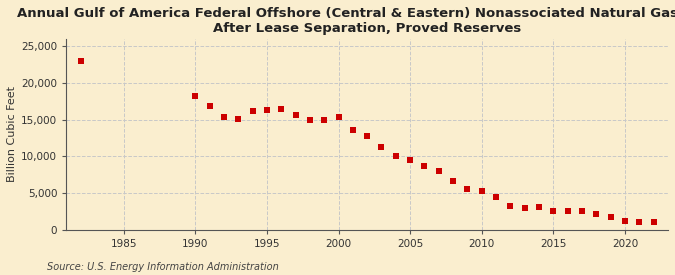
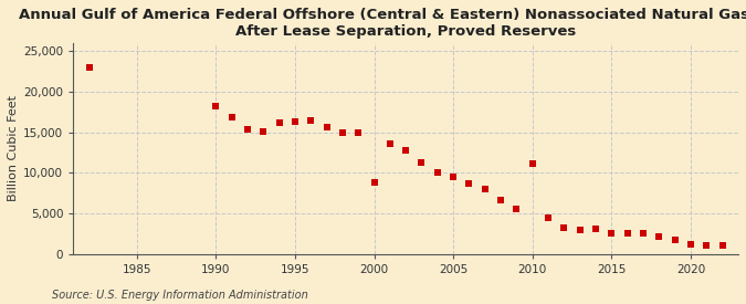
2000: 15,400 -> 8,800
2010: 5,300 -> 11,200
